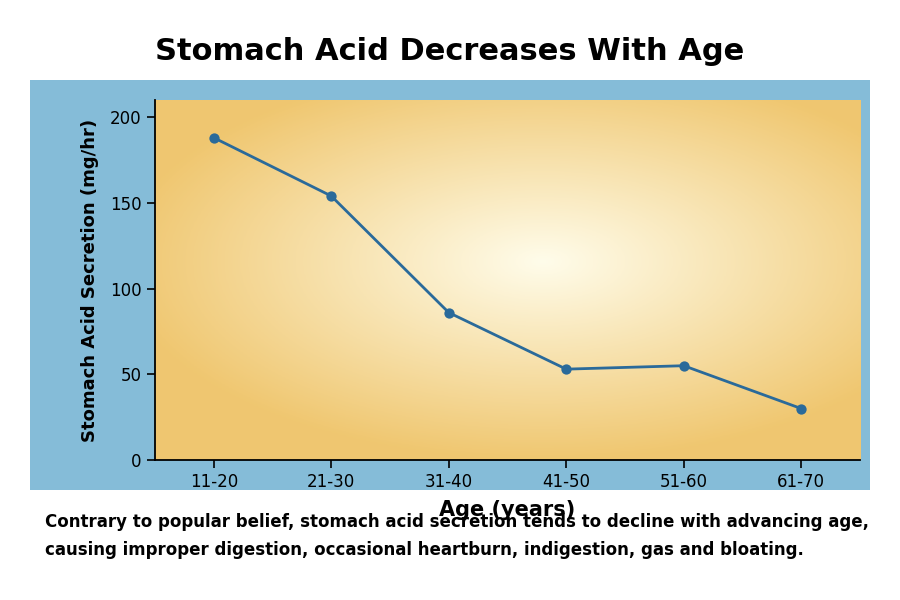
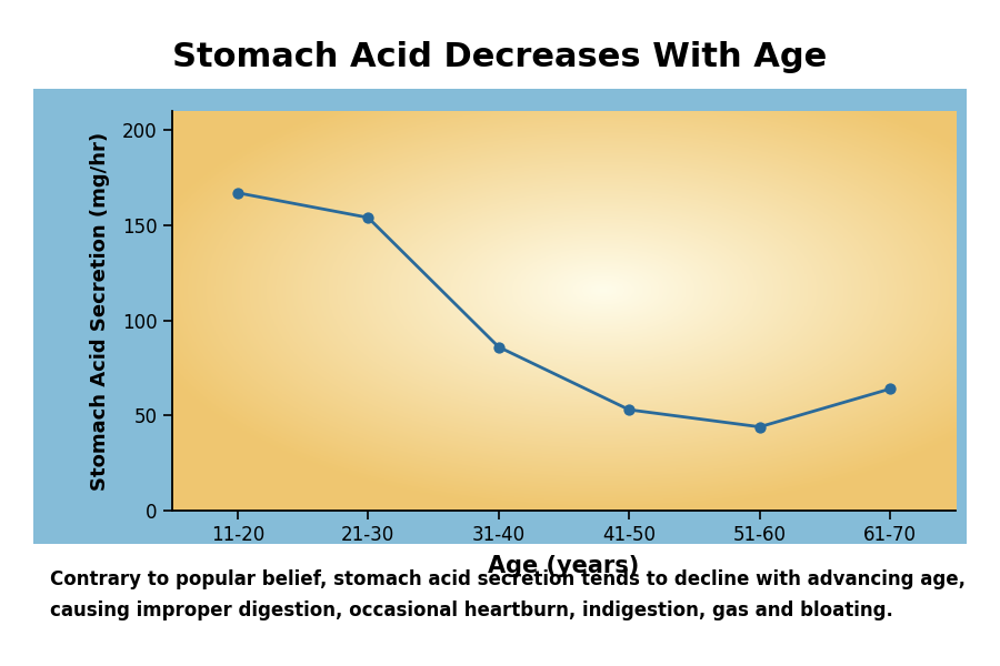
11-20: 188 -> 167
51-60: 55 -> 44
61-70: 30 -> 64
